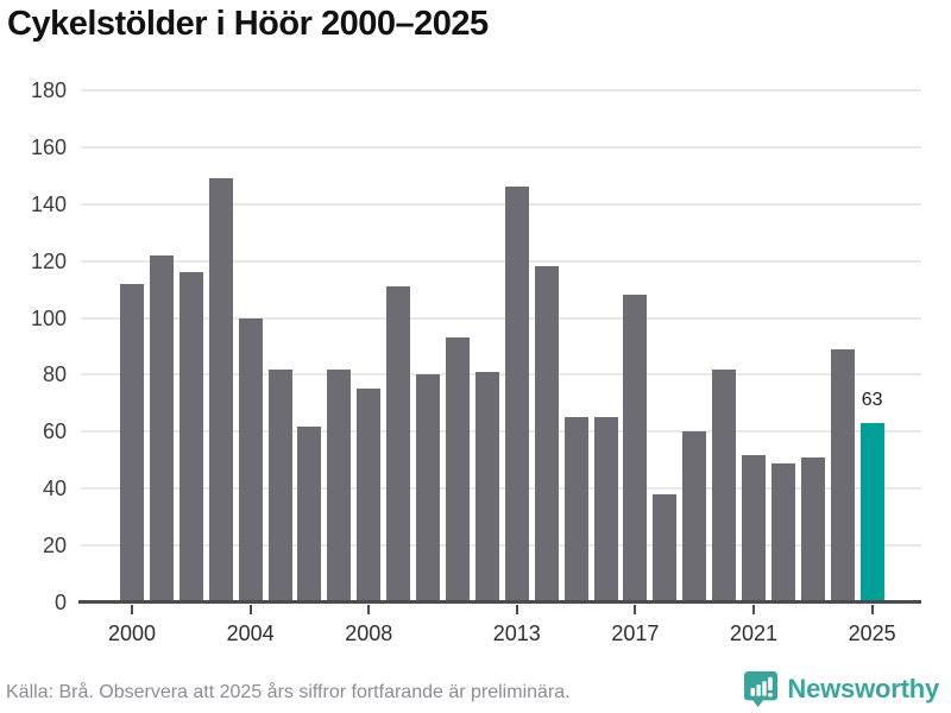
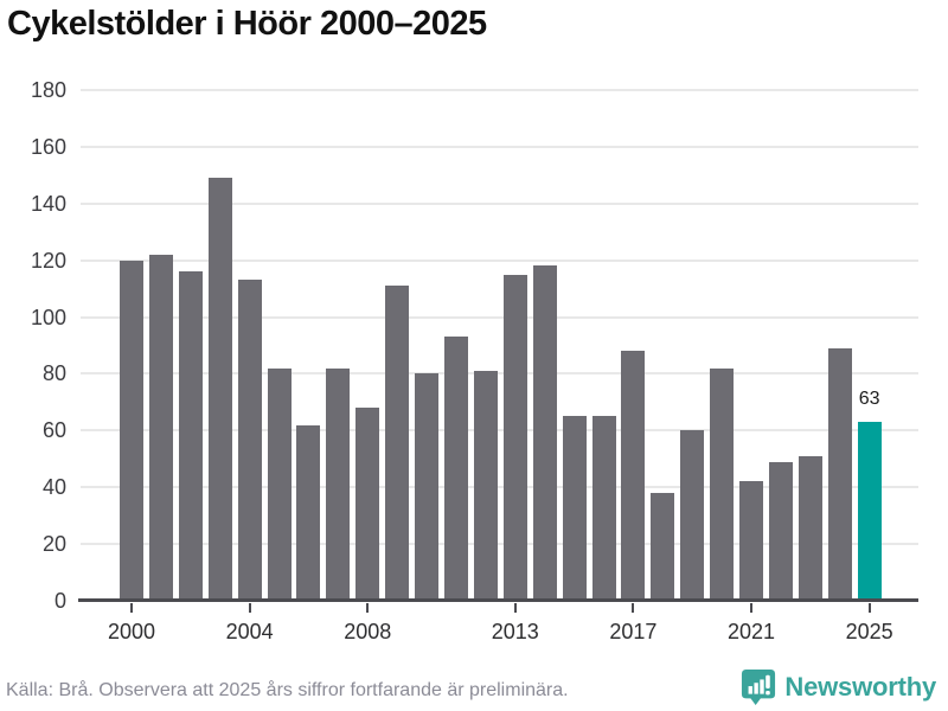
2000: 112 -> 120
2004: 100 -> 113
2008: 75 -> 68
2013: 146 -> 115
2017: 108 -> 88
2021: 52 -> 42
